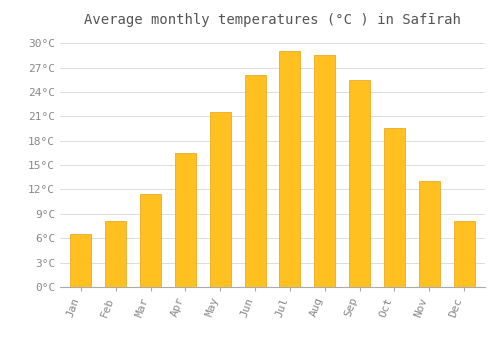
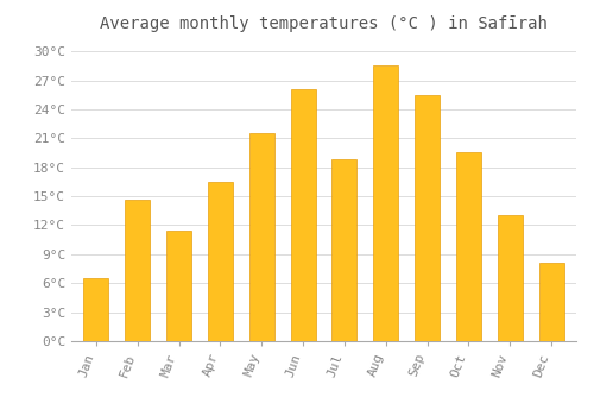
Feb: 8.1°C -> 14.6°C
Jul: 29.0°C -> 18.8°C
